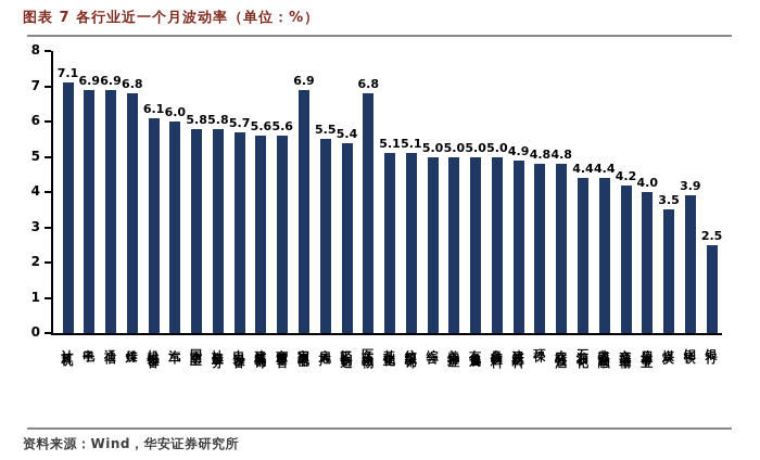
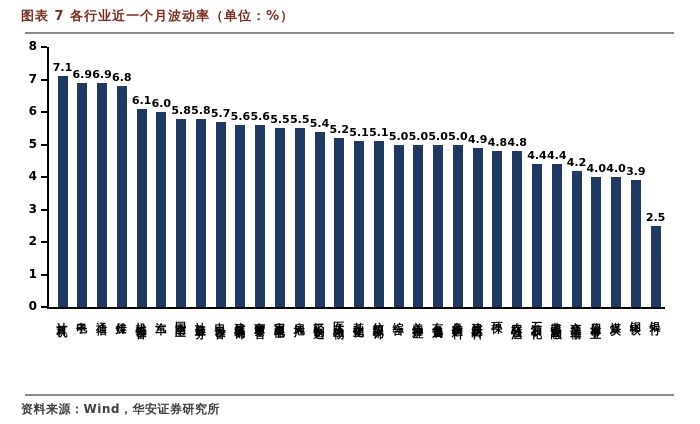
家用电器: 6.9 -> 5.5
医药生物: 6.8 -> 5.2
煤炭: 3.5 -> 4.0
